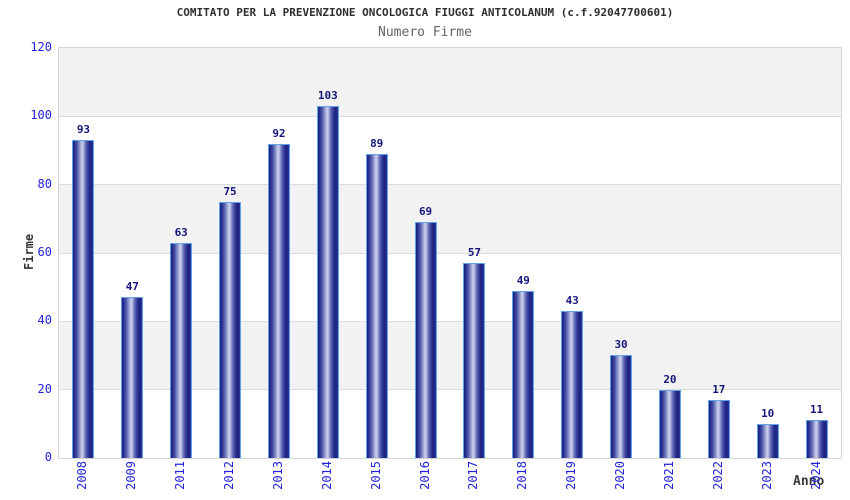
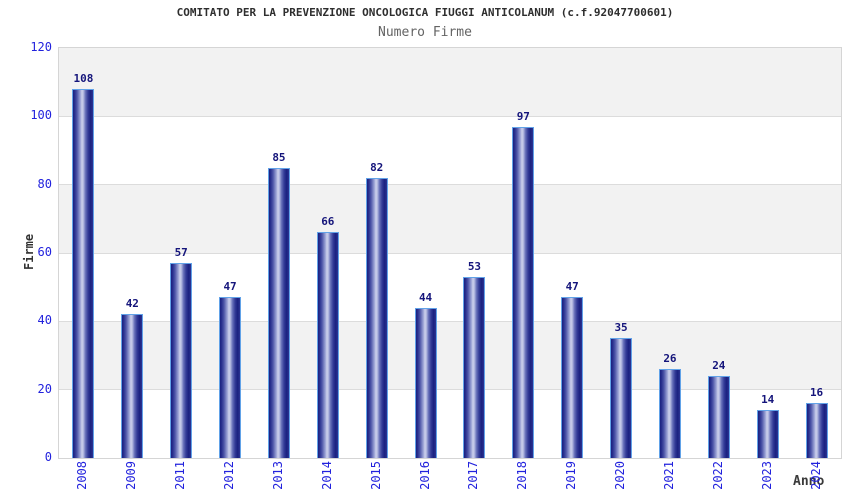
2008: 93 -> 108
2009: 47 -> 42
2011: 63 -> 57
2012: 75 -> 47
2013: 92 -> 85
2014: 103 -> 66
2015: 89 -> 82
2016: 69 -> 44
2017: 57 -> 53
2018: 49 -> 97
2019: 43 -> 47
2020: 30 -> 35
2021: 20 -> 26
2022: 17 -> 24
2023: 10 -> 14
2024: 11 -> 16
